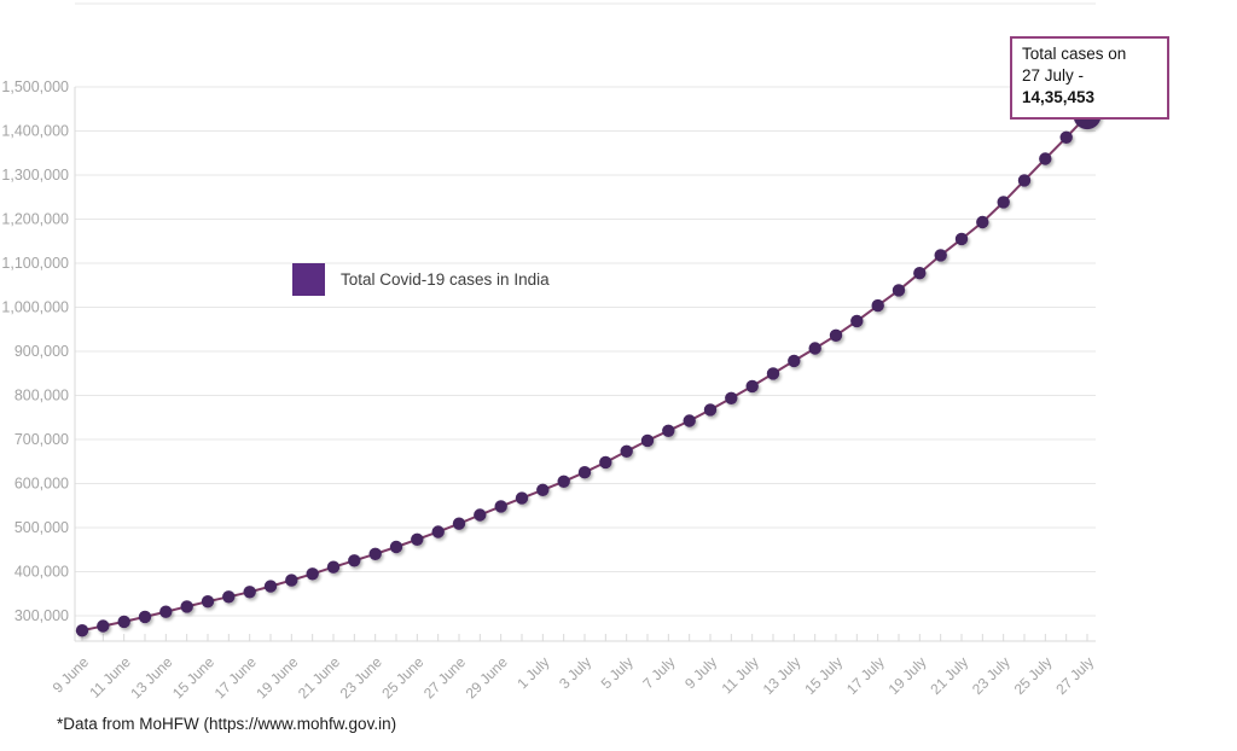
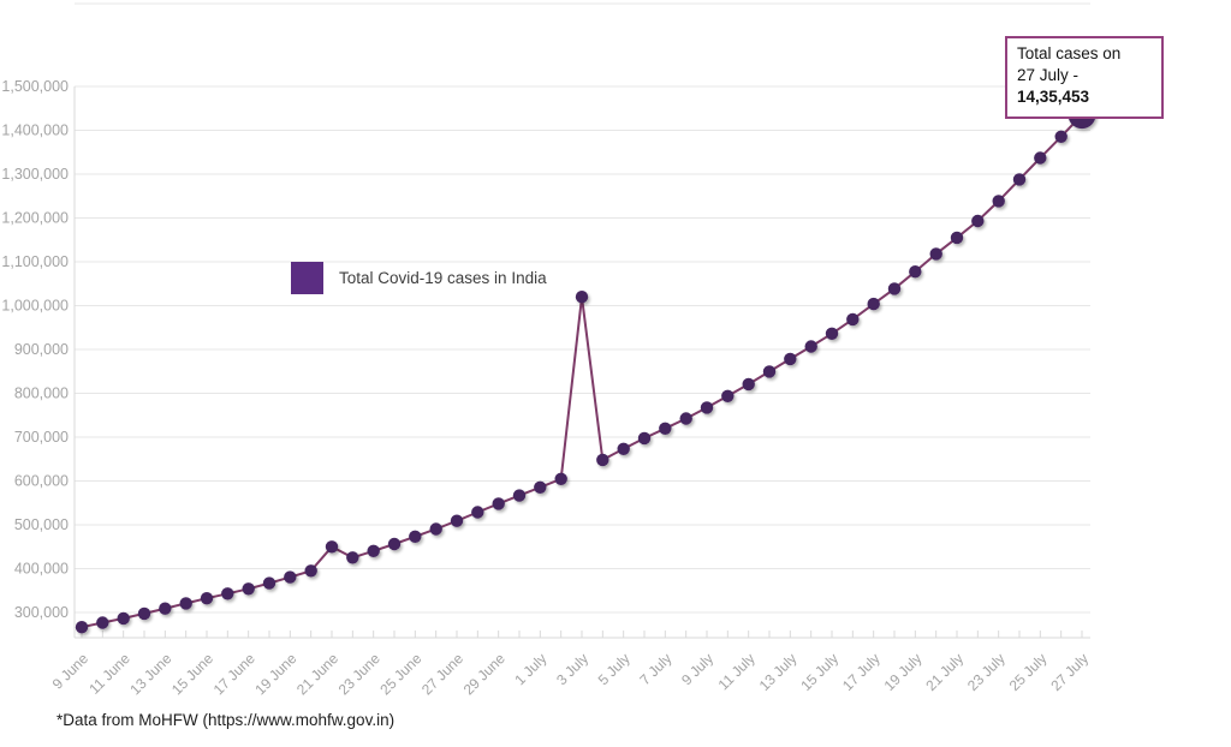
21 June: 410000 -> 450000
3 July: 630000 -> 1020000
